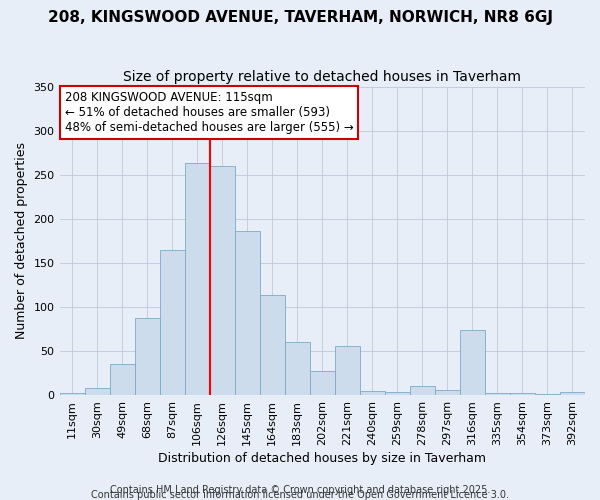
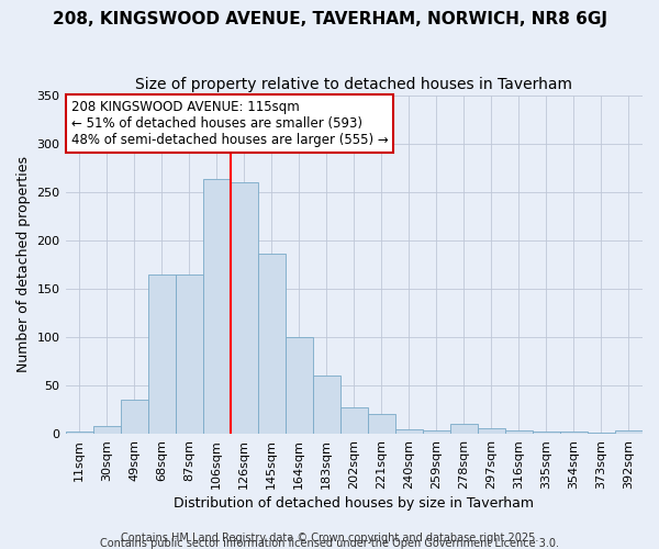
68sqm: 88 -> 165
164sqm: 114 -> 100
221sqm: 56 -> 20
316sqm: 74 -> 4
